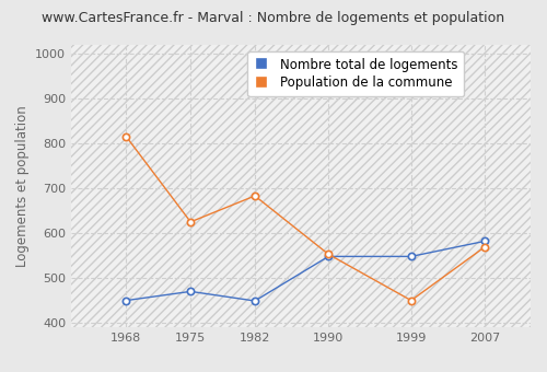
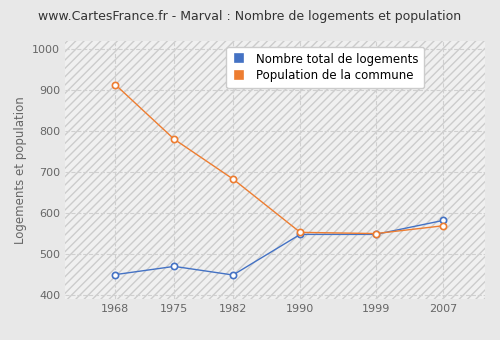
Population de la commune/1968: 815 -> 913
Population de la commune/1975: 625 -> 780
Population de la commune/1999: 450 -> 550
